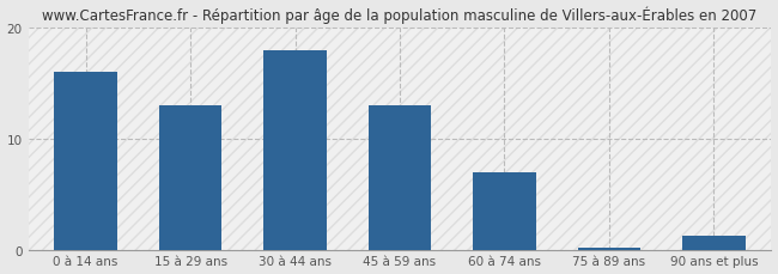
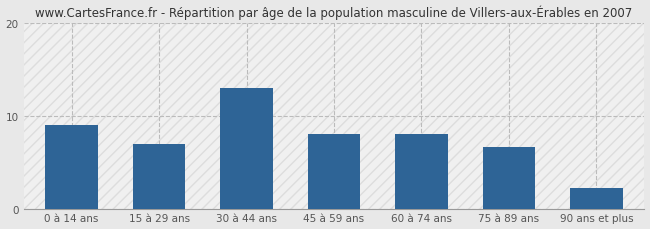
0 à 14 ans: 16.0 -> 9.0
15 à 29 ans: 13.0 -> 7.0
30 à 44 ans: 18.0 -> 13.0
45 à 59 ans: 13.0 -> 8.0
60 à 74 ans: 7.0 -> 8.0
75 à 89 ans: 0.2 -> 6.6
90 ans et plus: 1.2 -> 2.2
